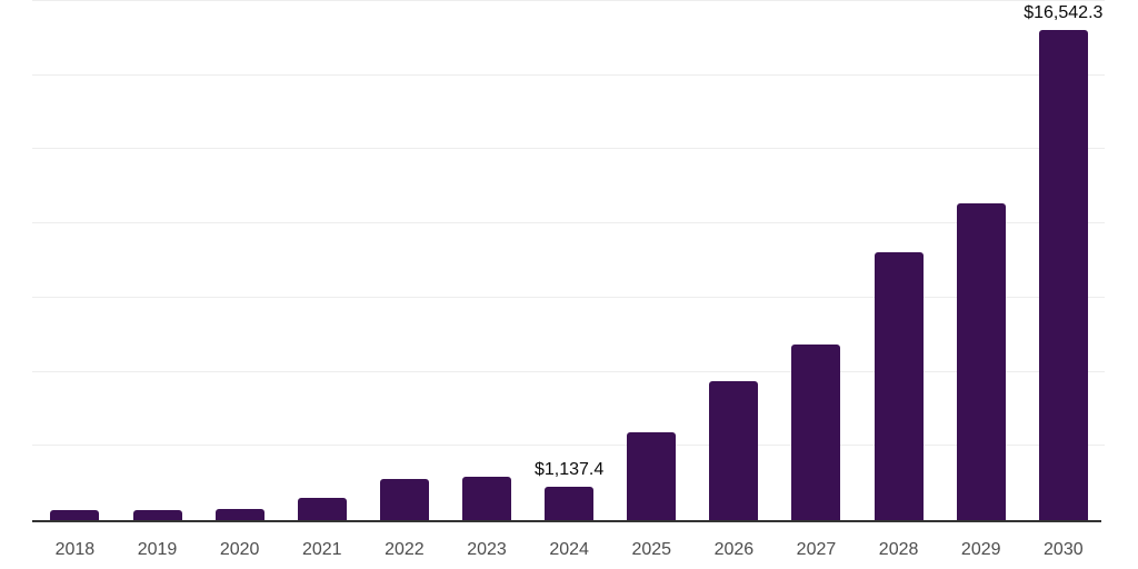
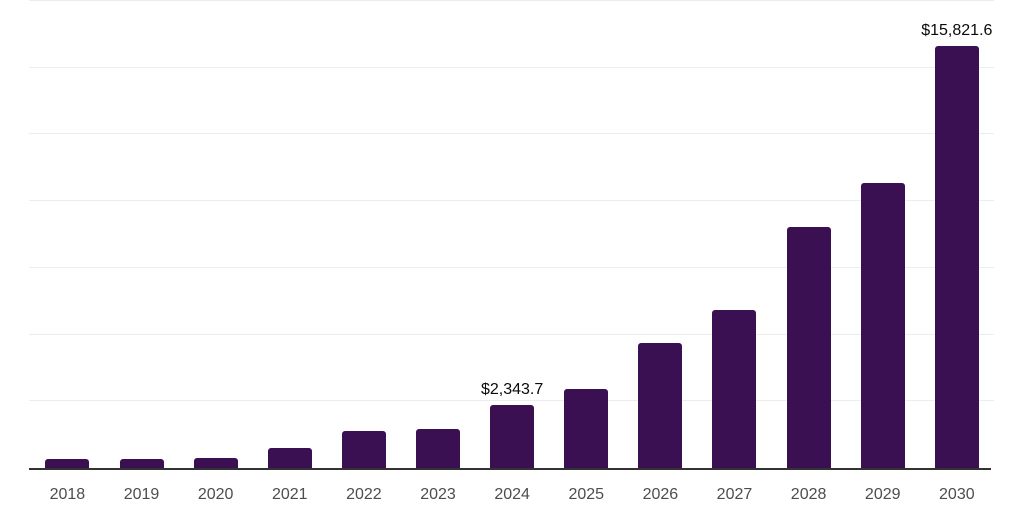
2024: $1,137.4 -> $2,343.7
2030: $16,542.3 -> $15,821.6
